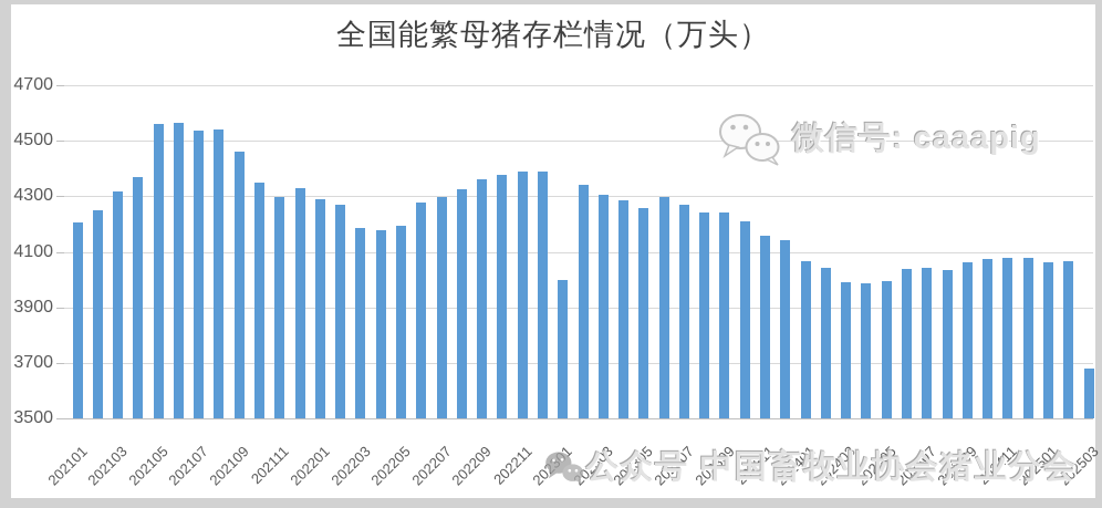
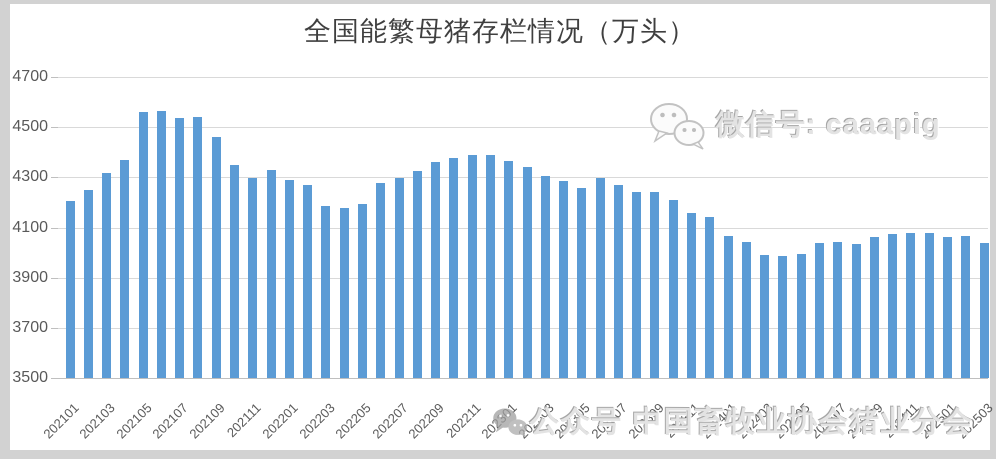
202301: 4000 -> 4370
202503: 3680 -> 4040
